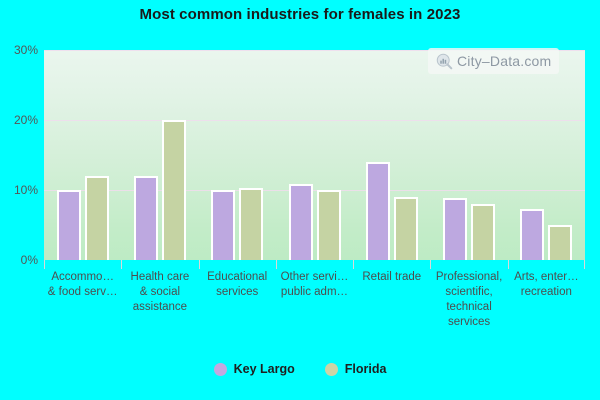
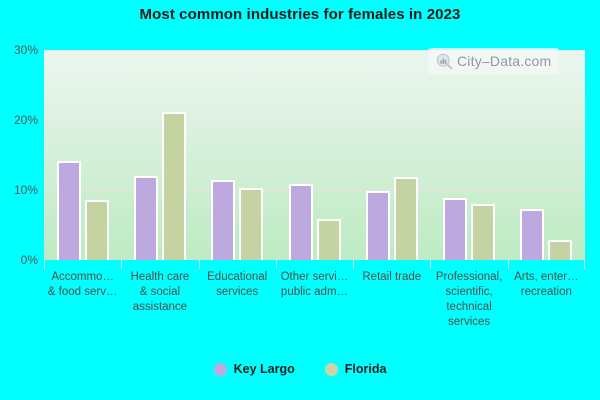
Key Largo/Accommo… & food serv…: 10% -> 14%
Florida/Accommo… & food serv…: 12% -> 9%
Florida/Health care & social assistance: 20% -> 21%
Key Largo/Educational services: 10% -> 12%
Florida/Other servi… public adm…: 10% -> 6%
Key Largo/Retail trade: 14% -> 10%
Florida/Retail trade: 9% -> 12%
Florida/Arts, enter… recreation: 5% -> 3%
